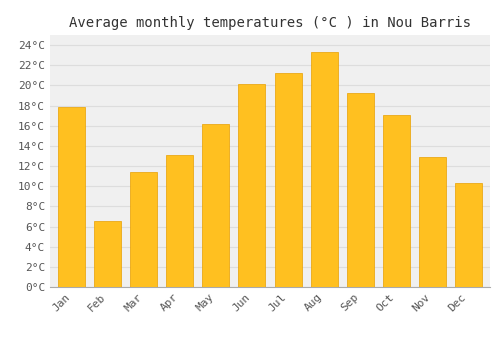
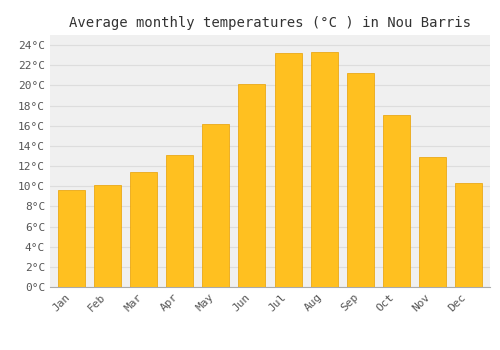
Jan: 17.9°C -> 9.6°C
Feb: 6.5°C -> 10.1°C
Jul: 21.2°C -> 23.2°C
Sep: 19.2°C -> 21.2°C
